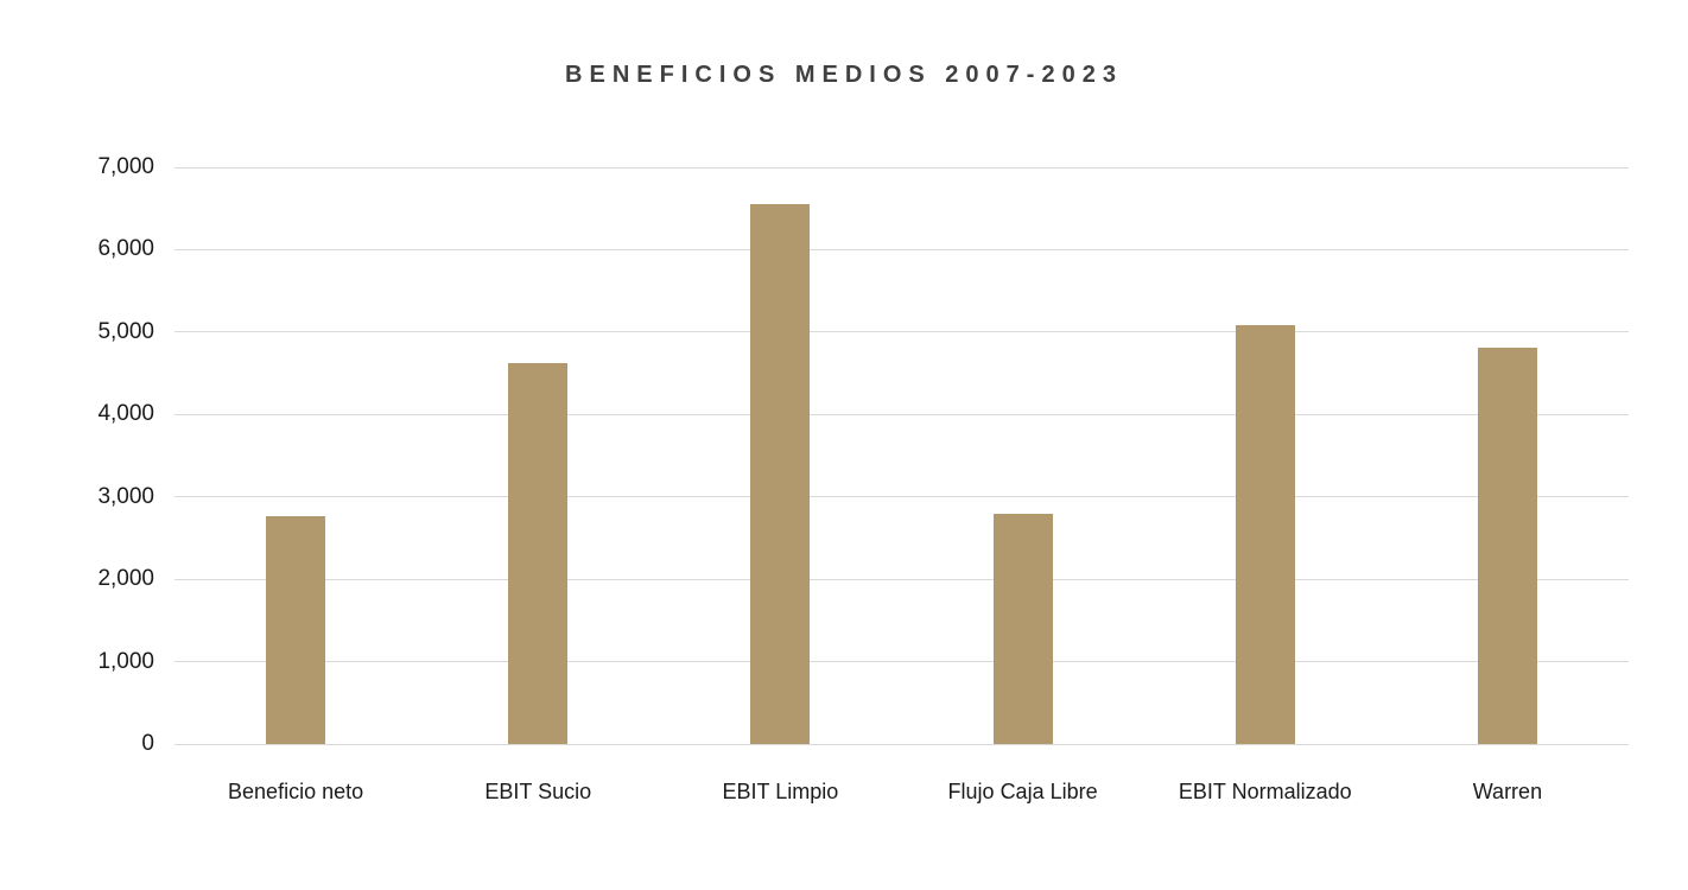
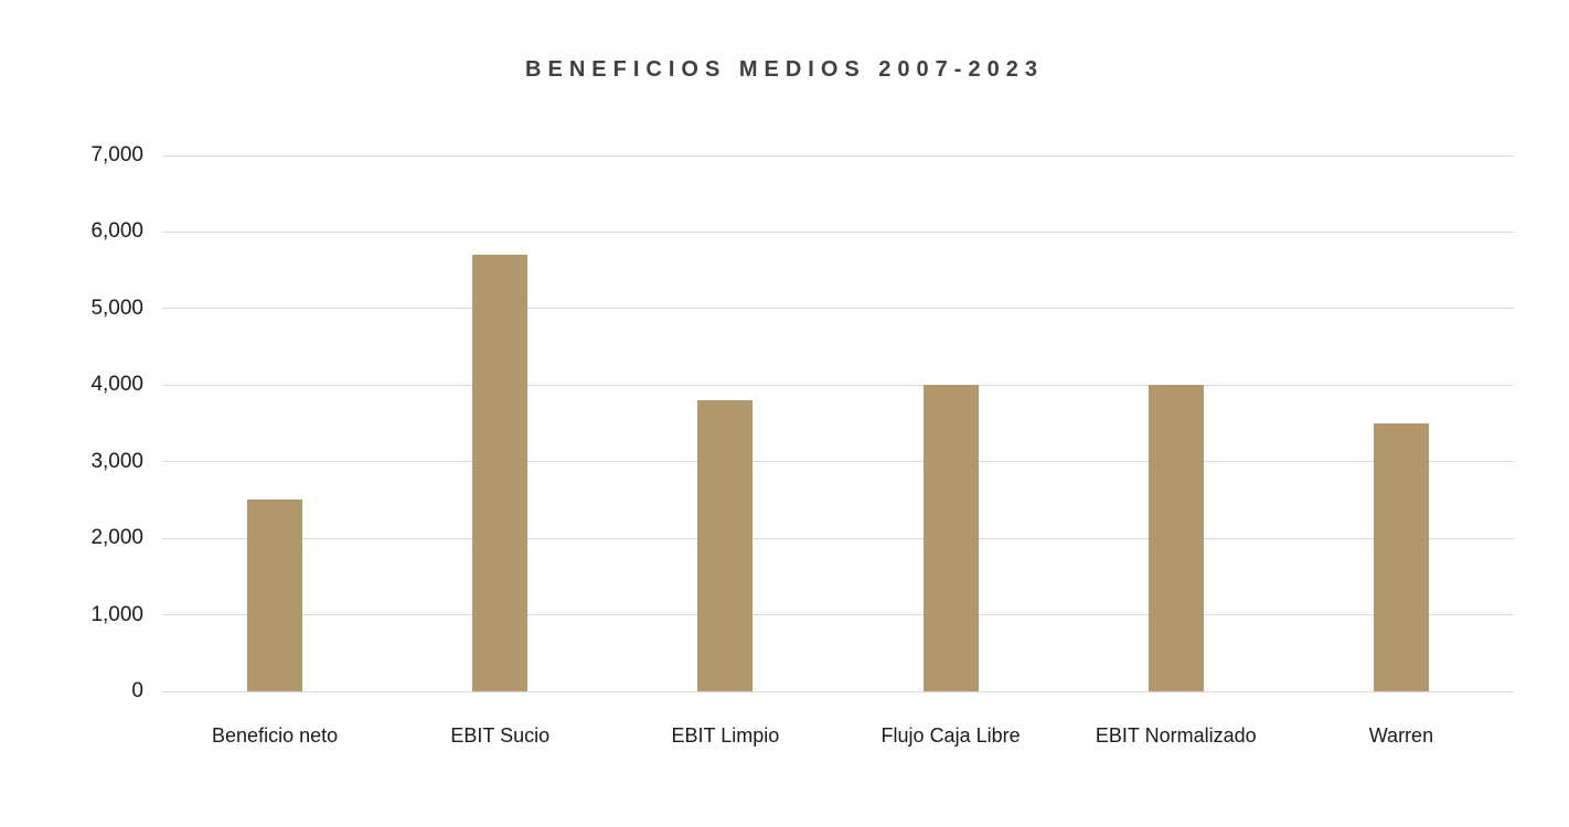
Beneficio neto: 2800 -> 2500
EBIT Sucio: 4600 -> 5700
EBIT Limpio: 6600 -> 3800
Flujo Caja Libre: 2800 -> 4000
EBIT Normalizado: 5100 -> 4000
Warren: 4800 -> 3500
